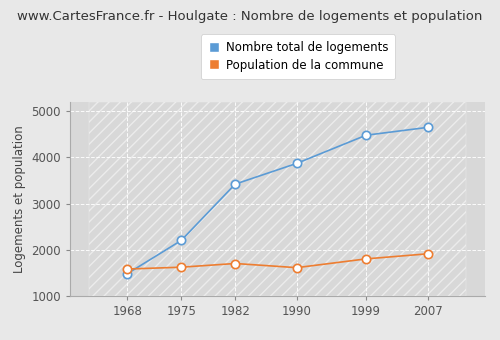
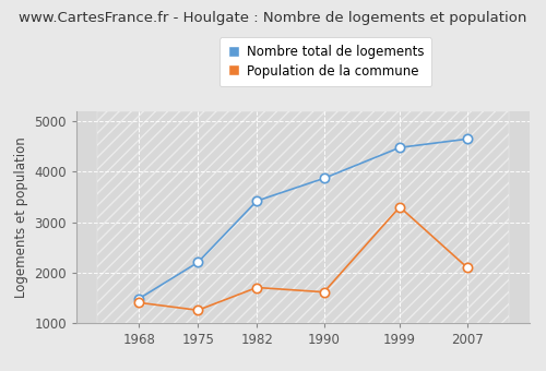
Population de la commune/1968: 1580 -> 1400
Population de la commune/1975: 1620 -> 1250
Population de la commune/1999: 1800 -> 3300
Population de la commune/2007: 1910 -> 2100
